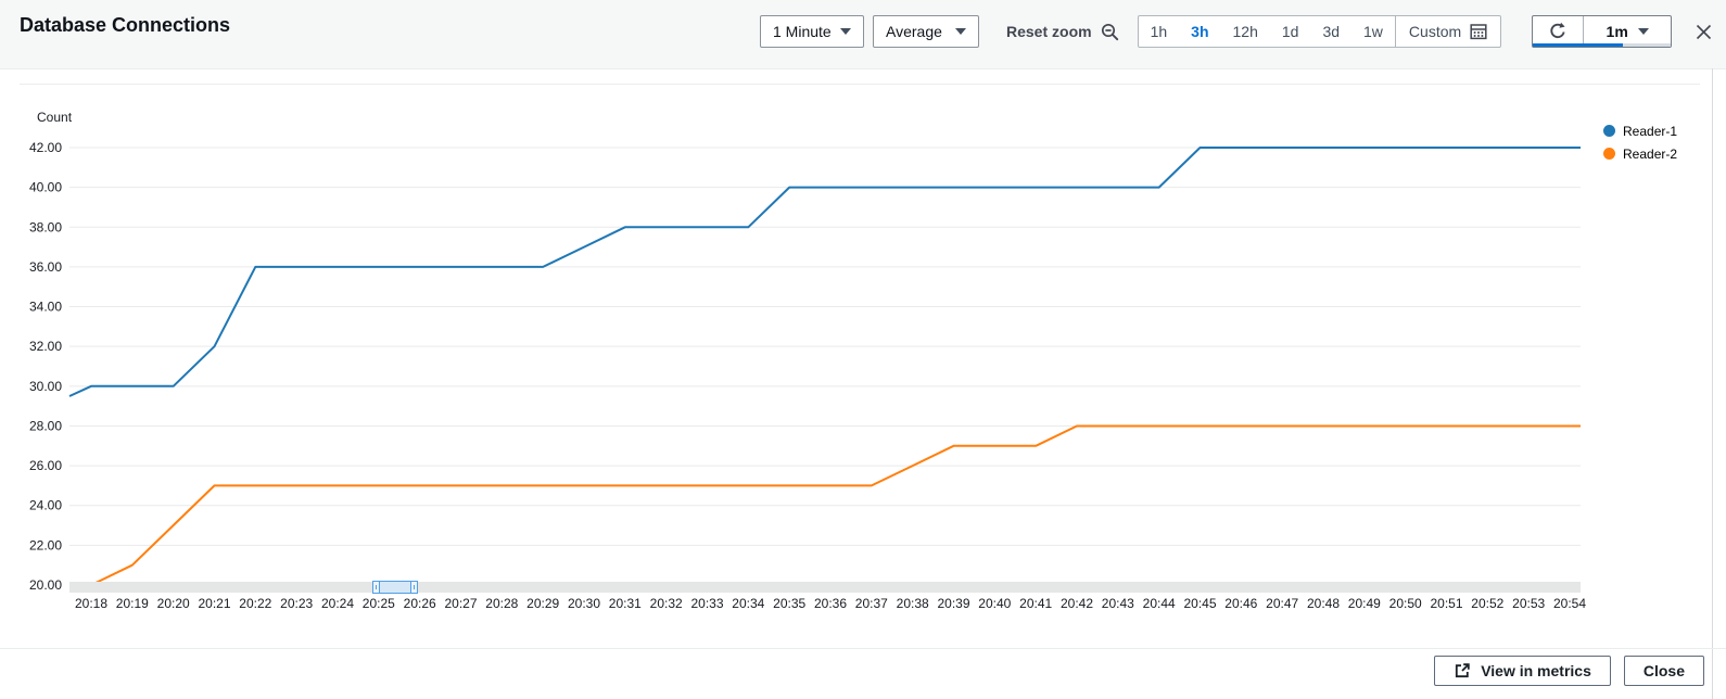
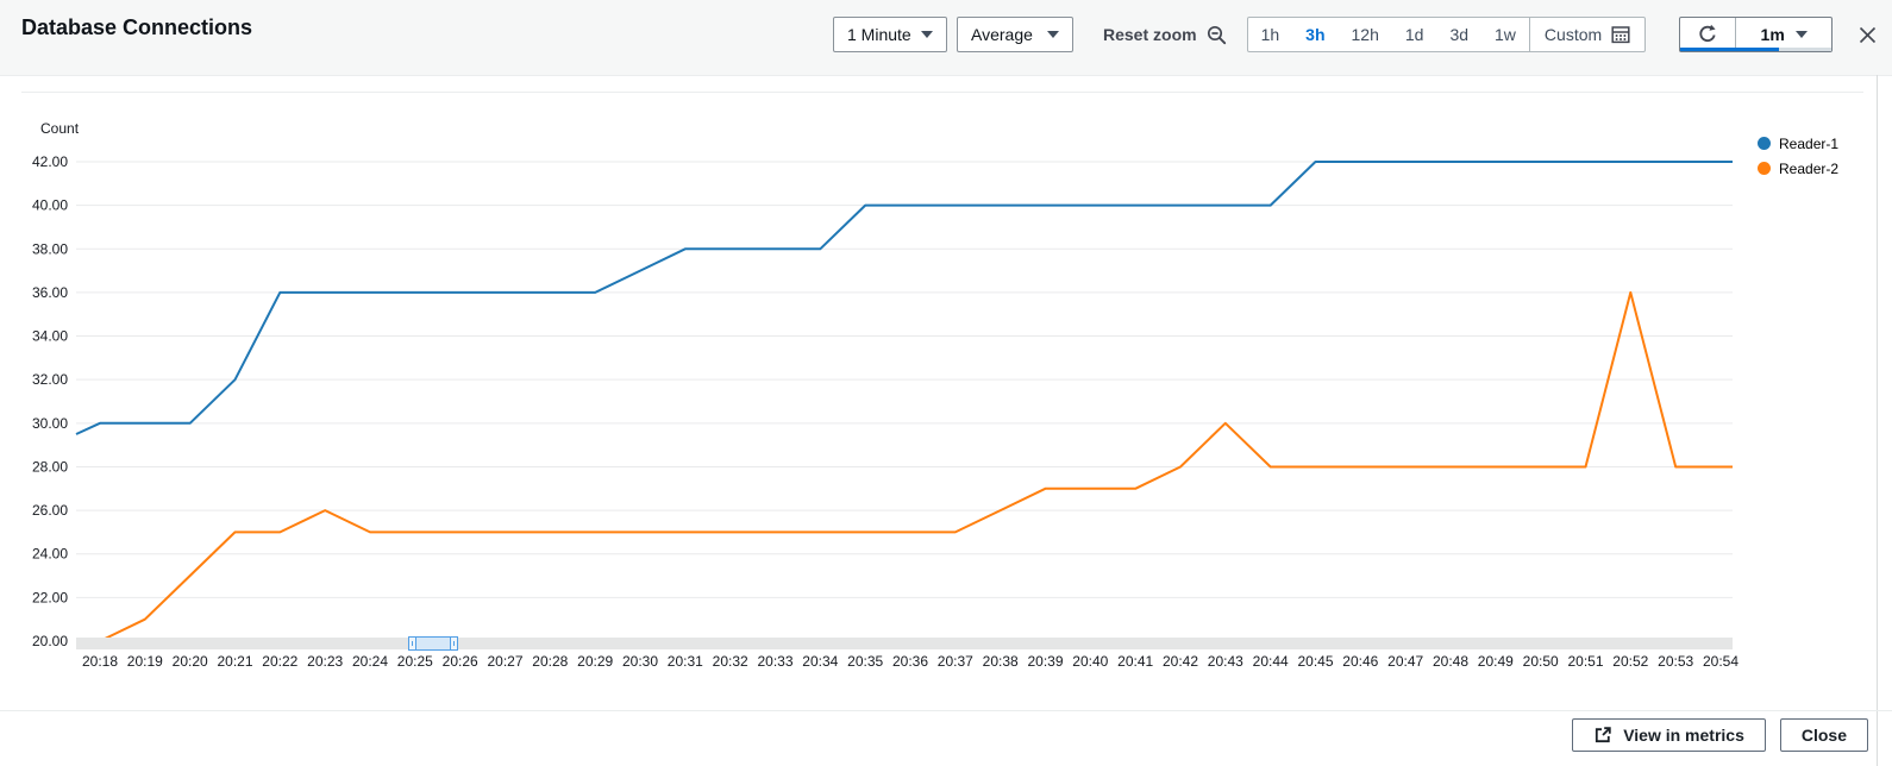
Reader-2/20:23: 25 -> 26
Reader-2/20:43: 28 -> 30
Reader-2/20:52: 28 -> 36
